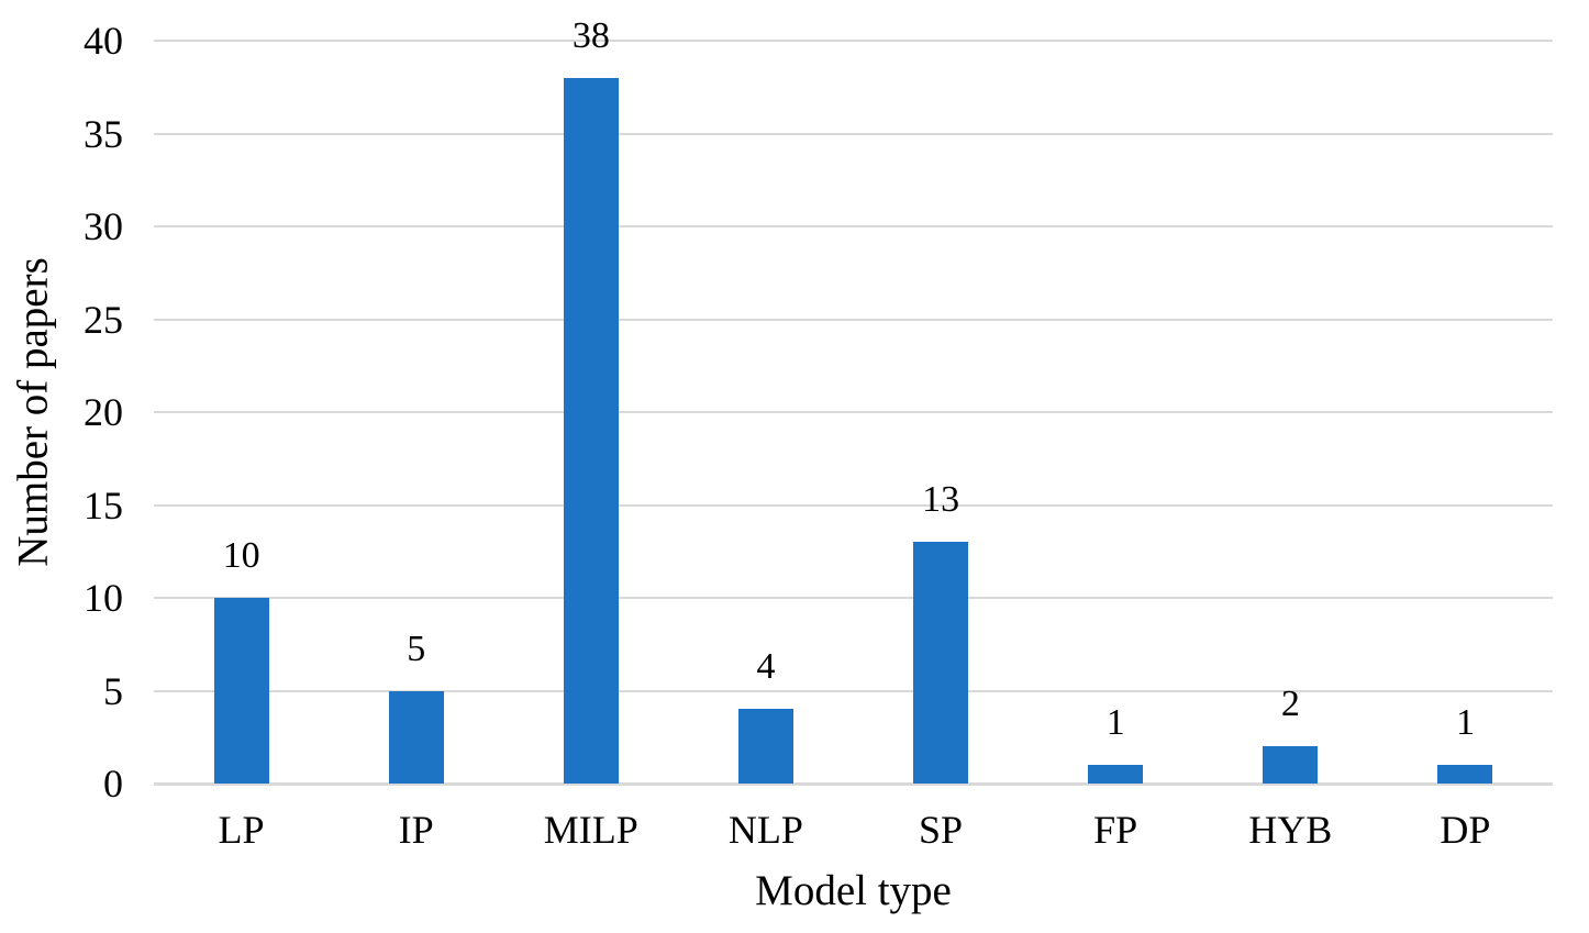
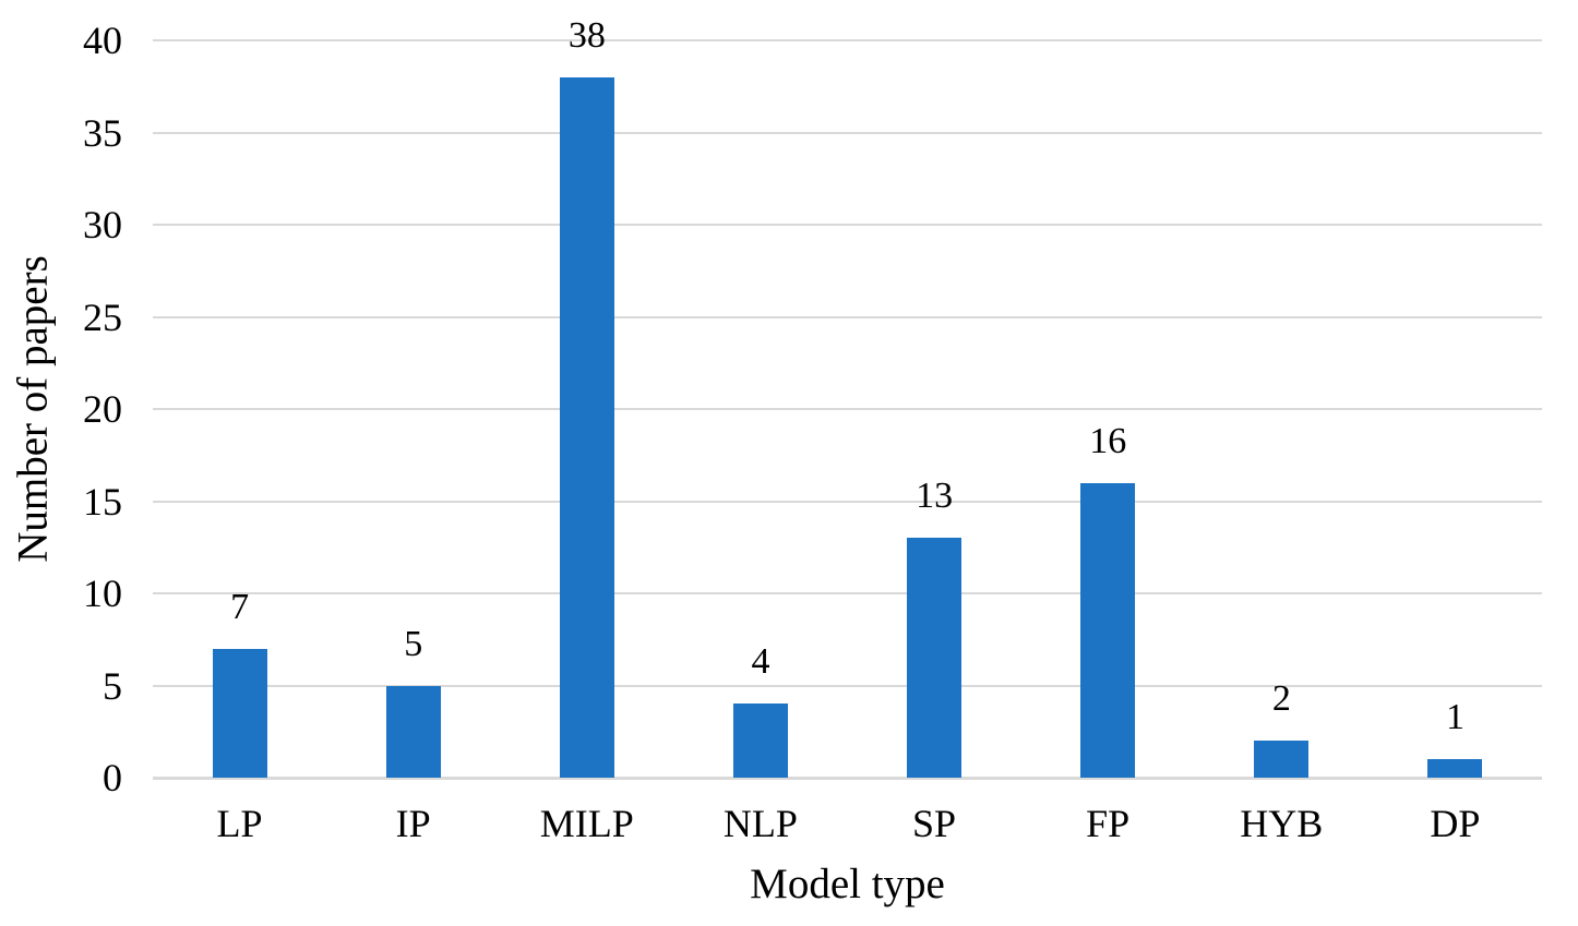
LP: 10 -> 7
FP: 1 -> 16
